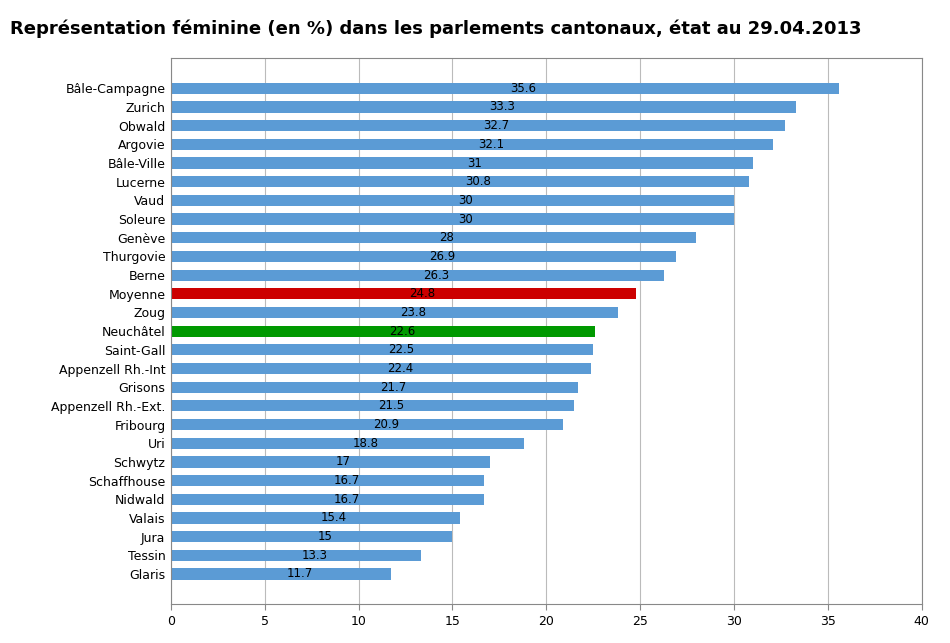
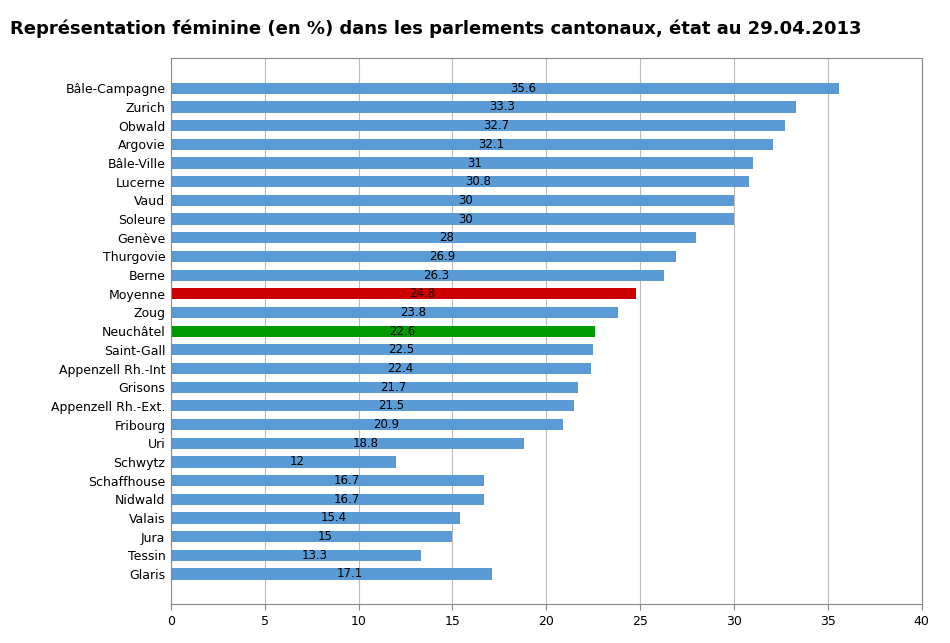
Schwytz: 17 -> 12
Glaris: 11.7 -> 17.1
